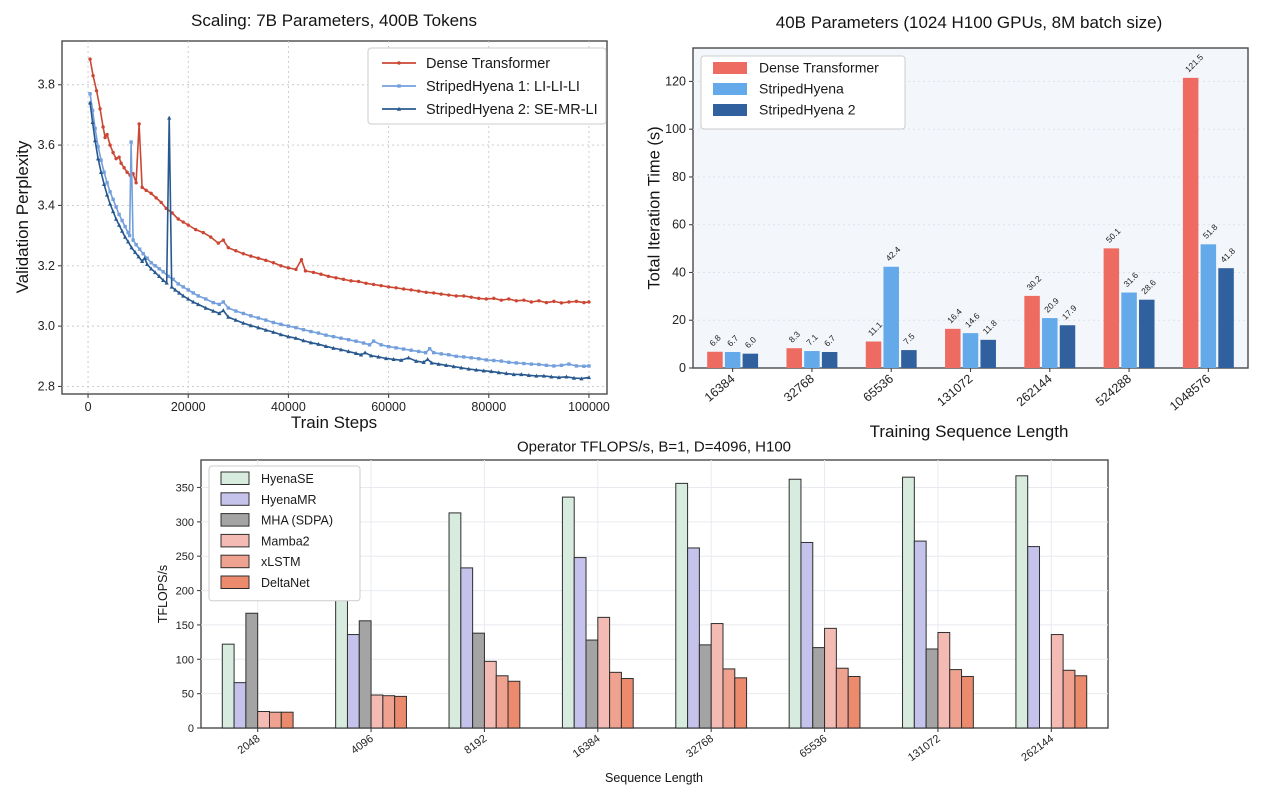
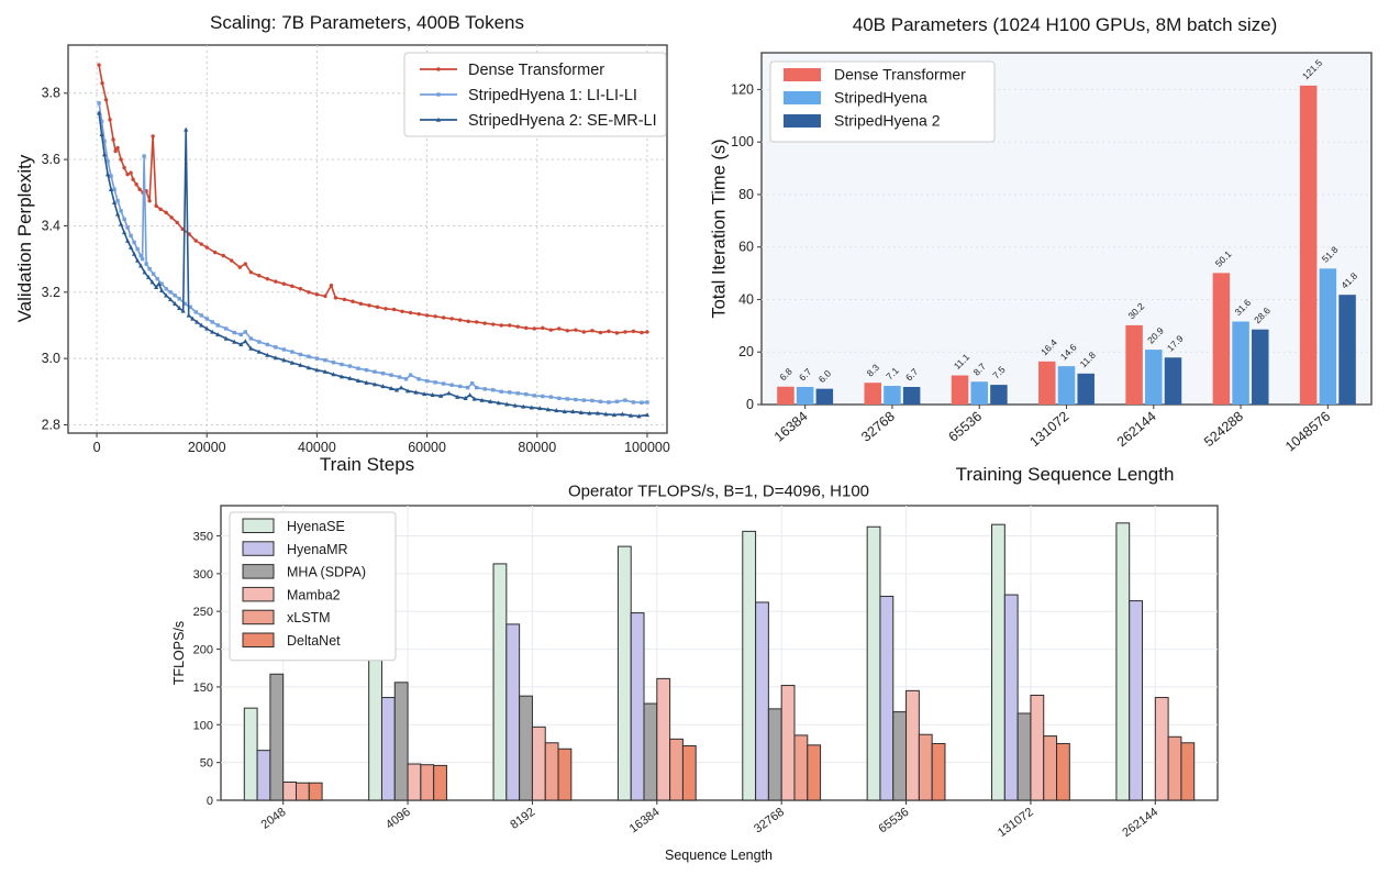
40B Parameters (1024 H100 GPUs, 8M batch size)/StripedHyena/65536: 42.4 -> 8.7
